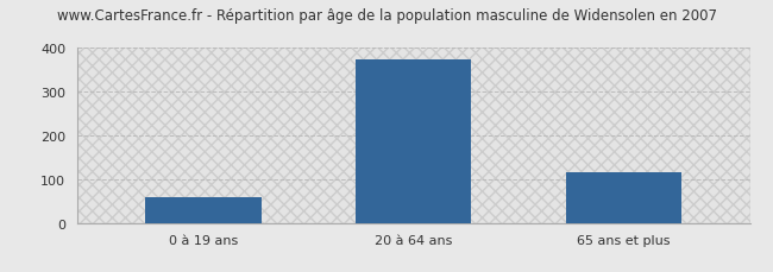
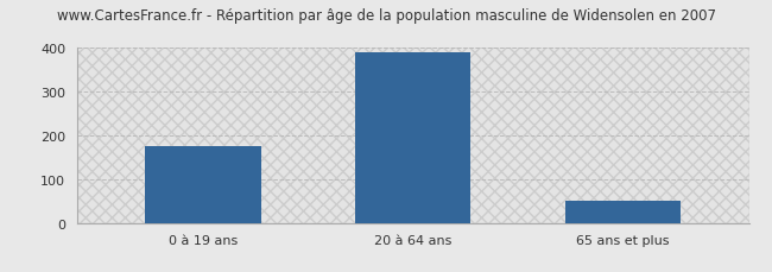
0 à 19 ans: 60 -> 175
20 à 64 ans: 375 -> 390
65 ans et plus: 115 -> 50
